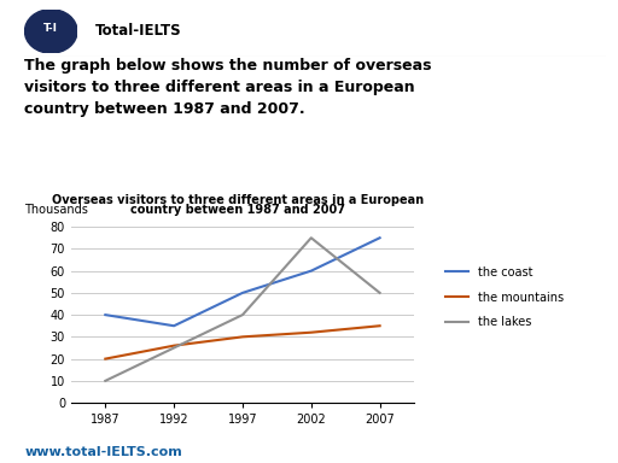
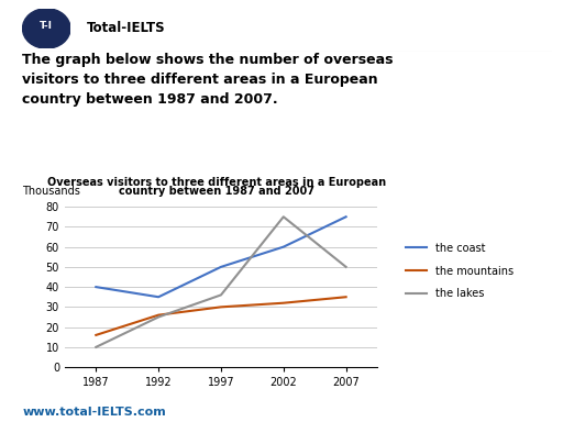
the mountains/1987: 20 -> 16
the lakes/1997: 40 -> 36
